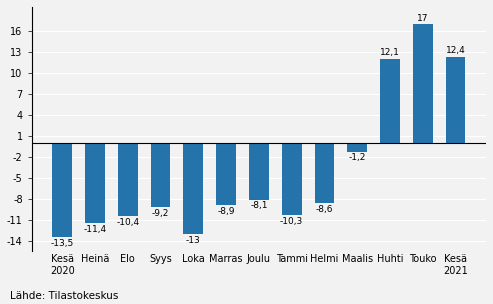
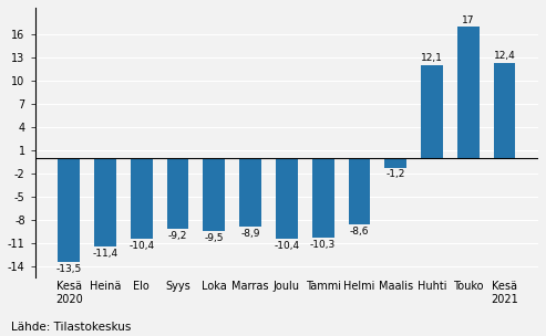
Loka: -13 -> -9,5
Joulu: -8,1 -> -10,4
